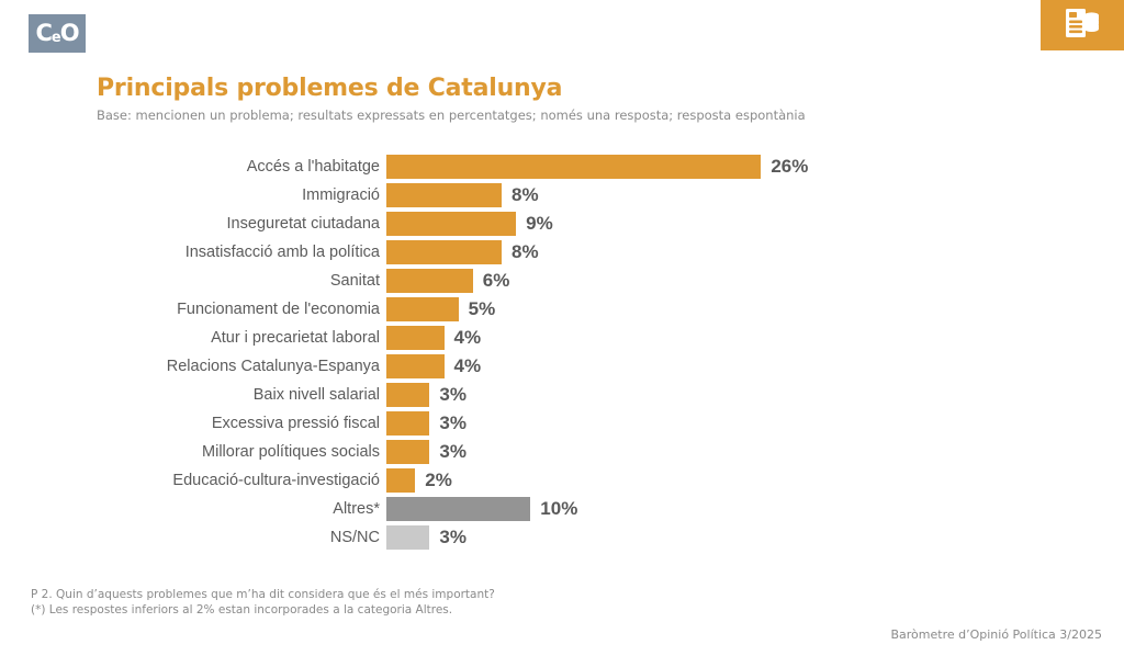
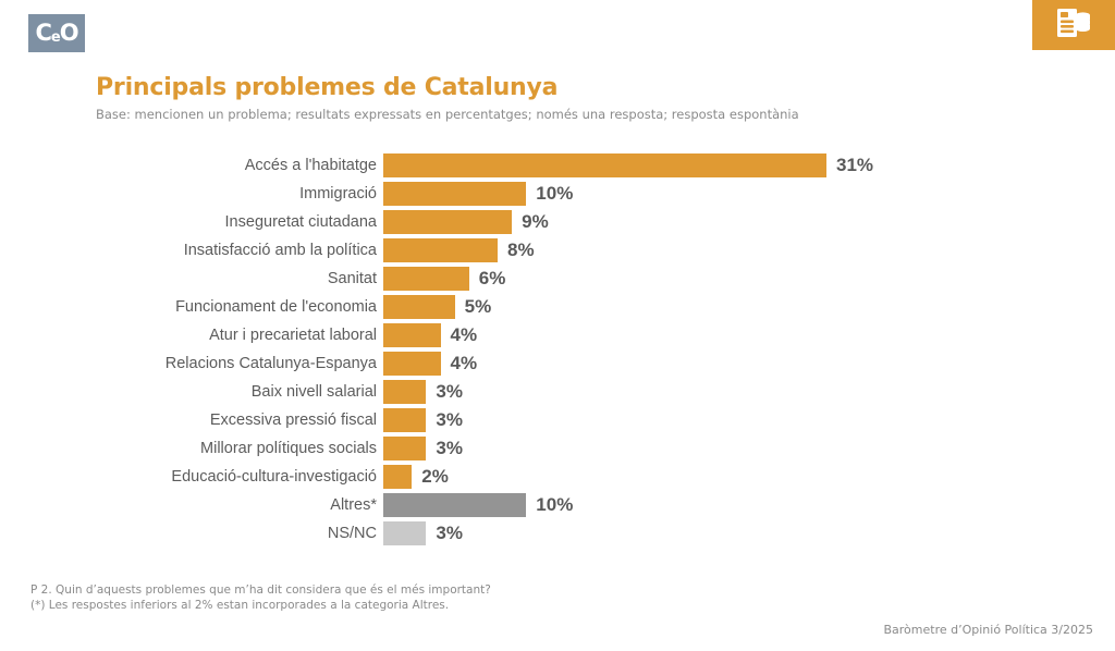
Accés a l'habitatge: 26% -> 31%
Immigració: 8% -> 10%
